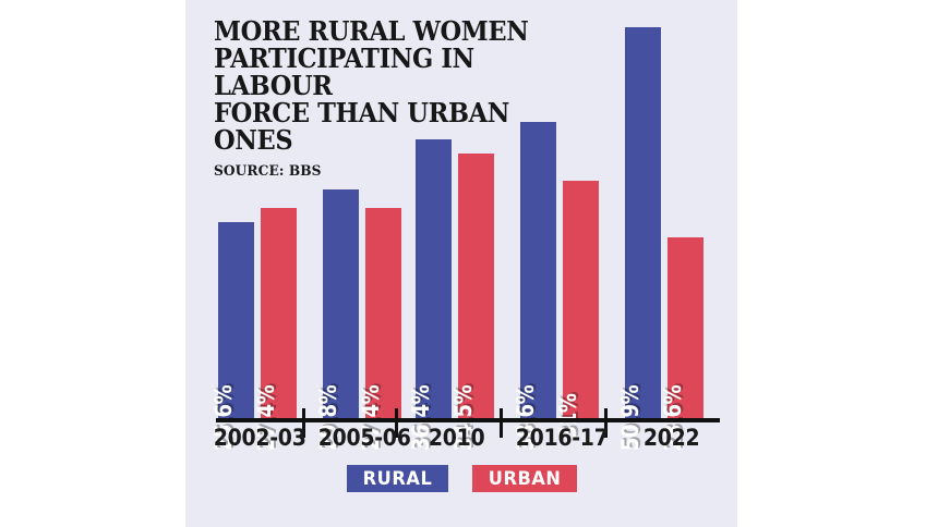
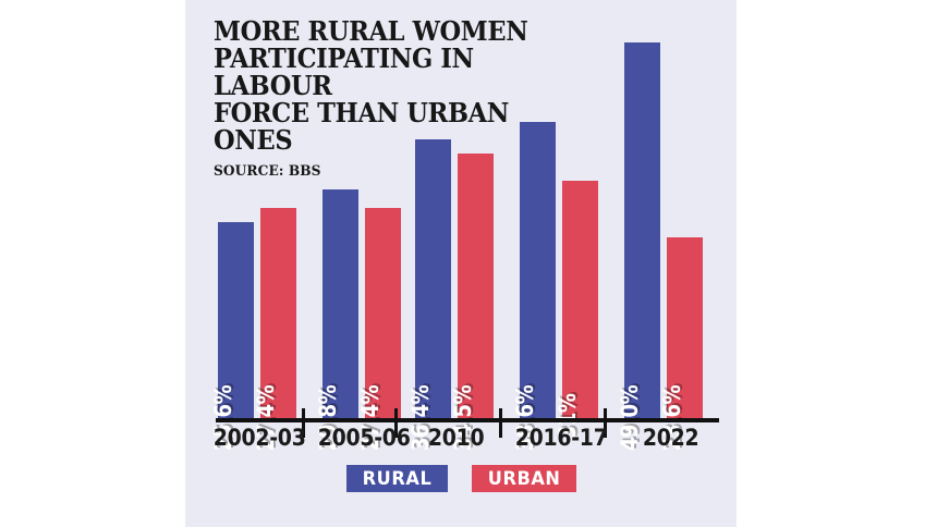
RURAL/2022: 50.9% -> 49.0%
